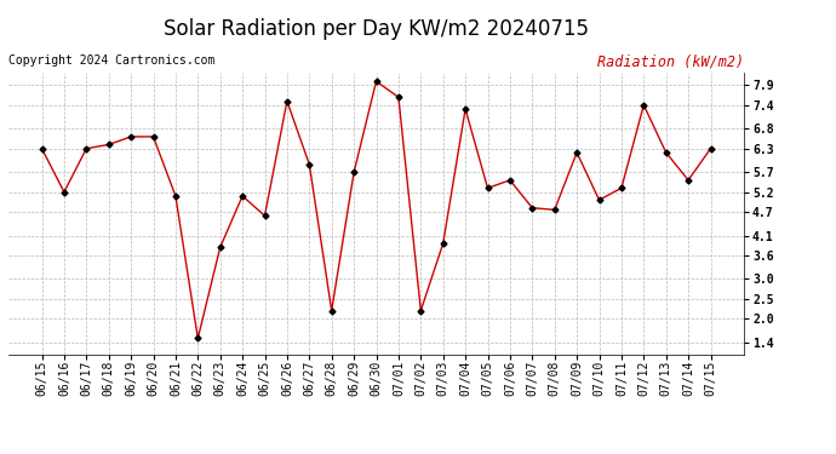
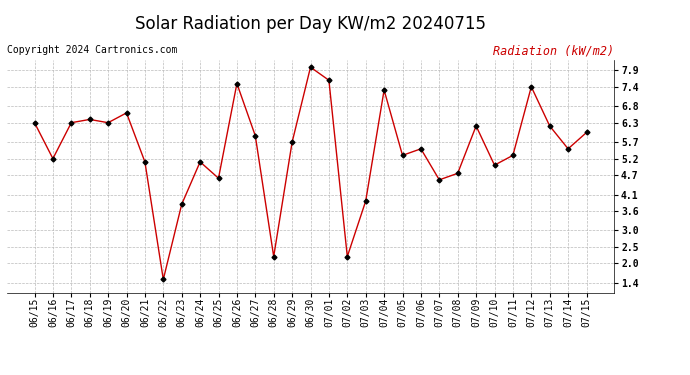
06/19: 6.60 -> 6.30
07/07: 4.80 -> 4.55
07/15: 6.30 -> 6.00
